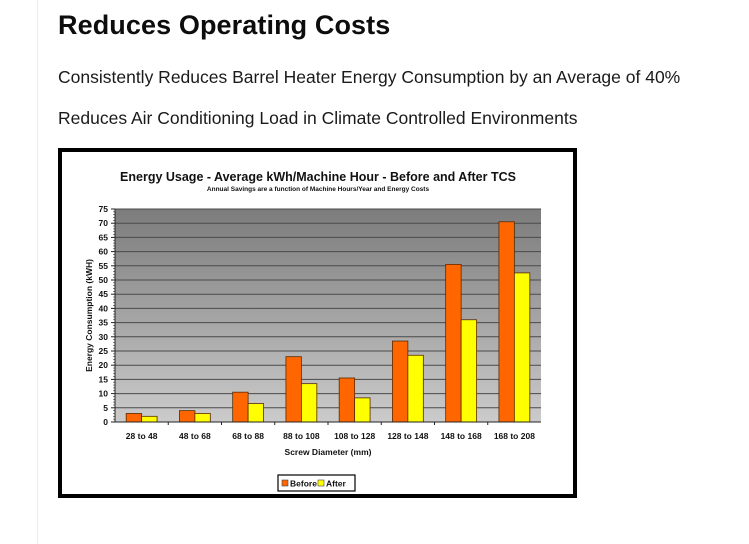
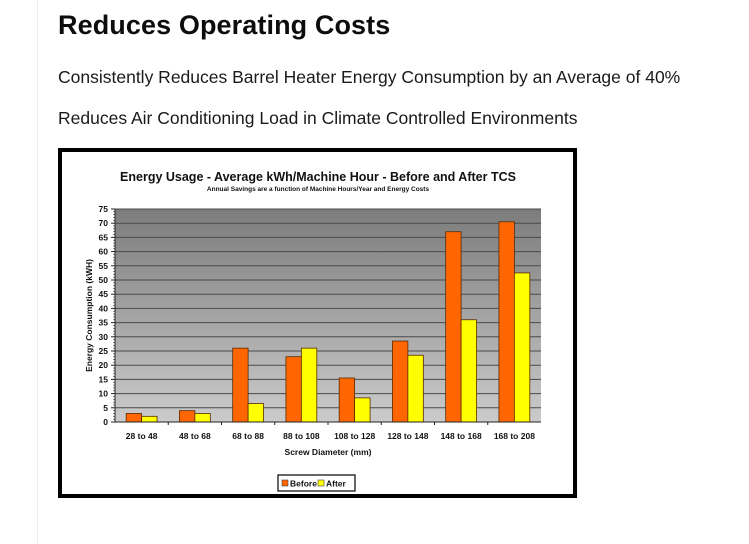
Before/68 to 88: 10 -> 26
After/88 to 108: 14 -> 26
Before/148 to 168: 56 -> 67
